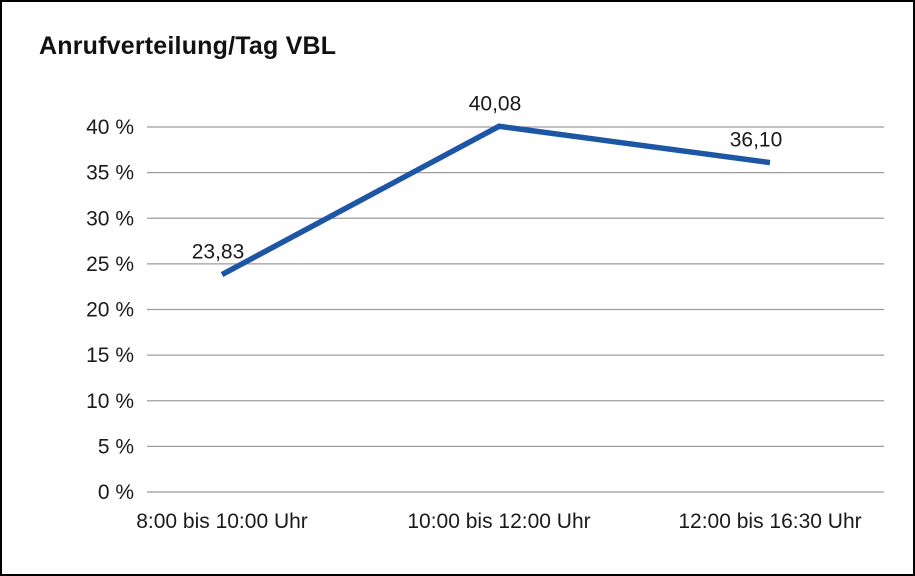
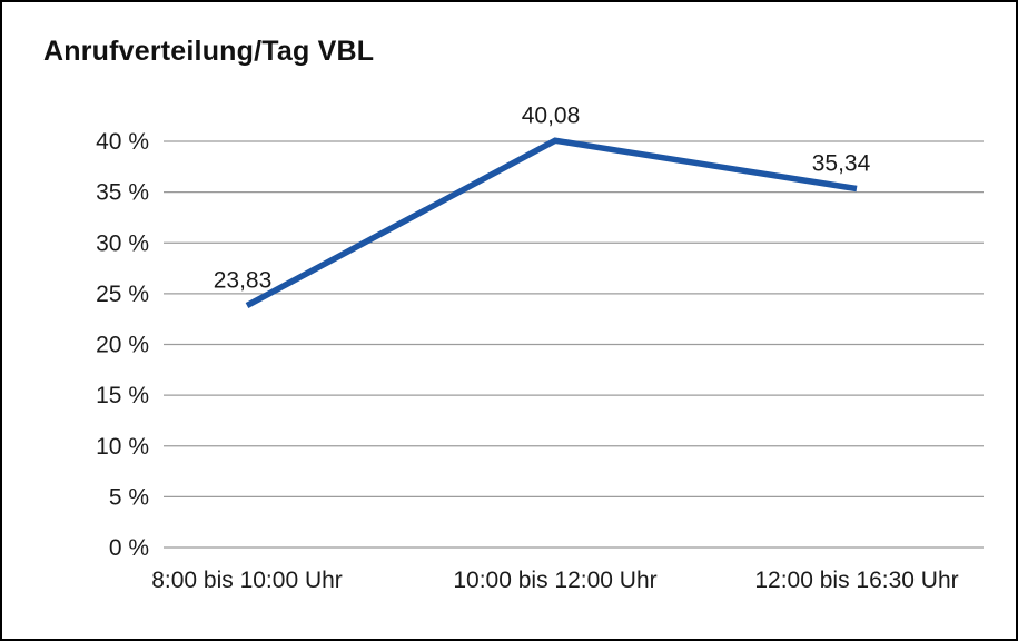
12:00 bis 16:30 Uhr: 36,10 -> 35,34
